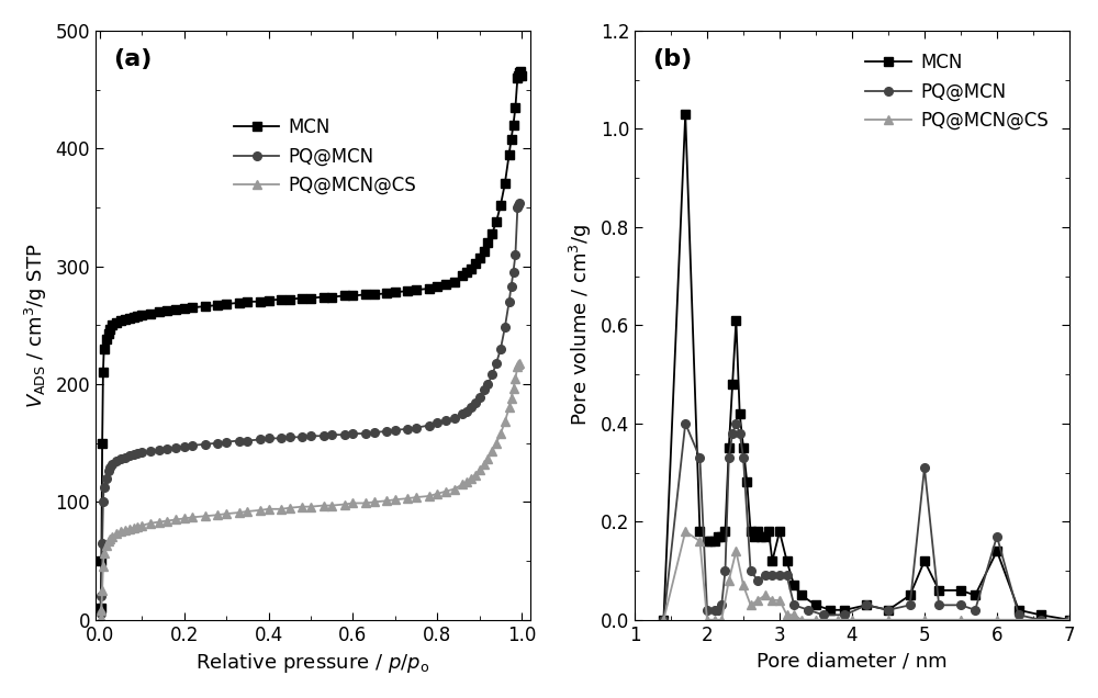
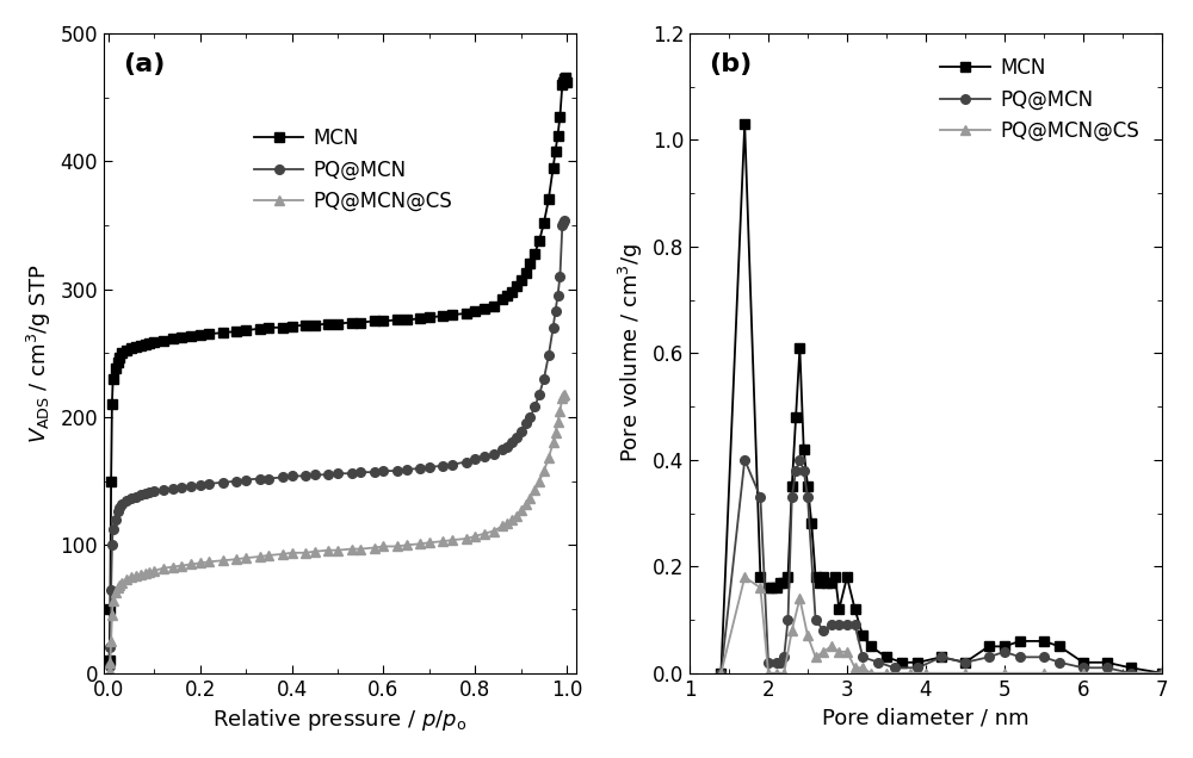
MCN/5: 0.12 -> 0.05
PQ@MCN/5: 0.31 -> 0.04
MCN/6: 0.14 -> 0.02
PQ@MCN/6: 0.17 -> 0.01
